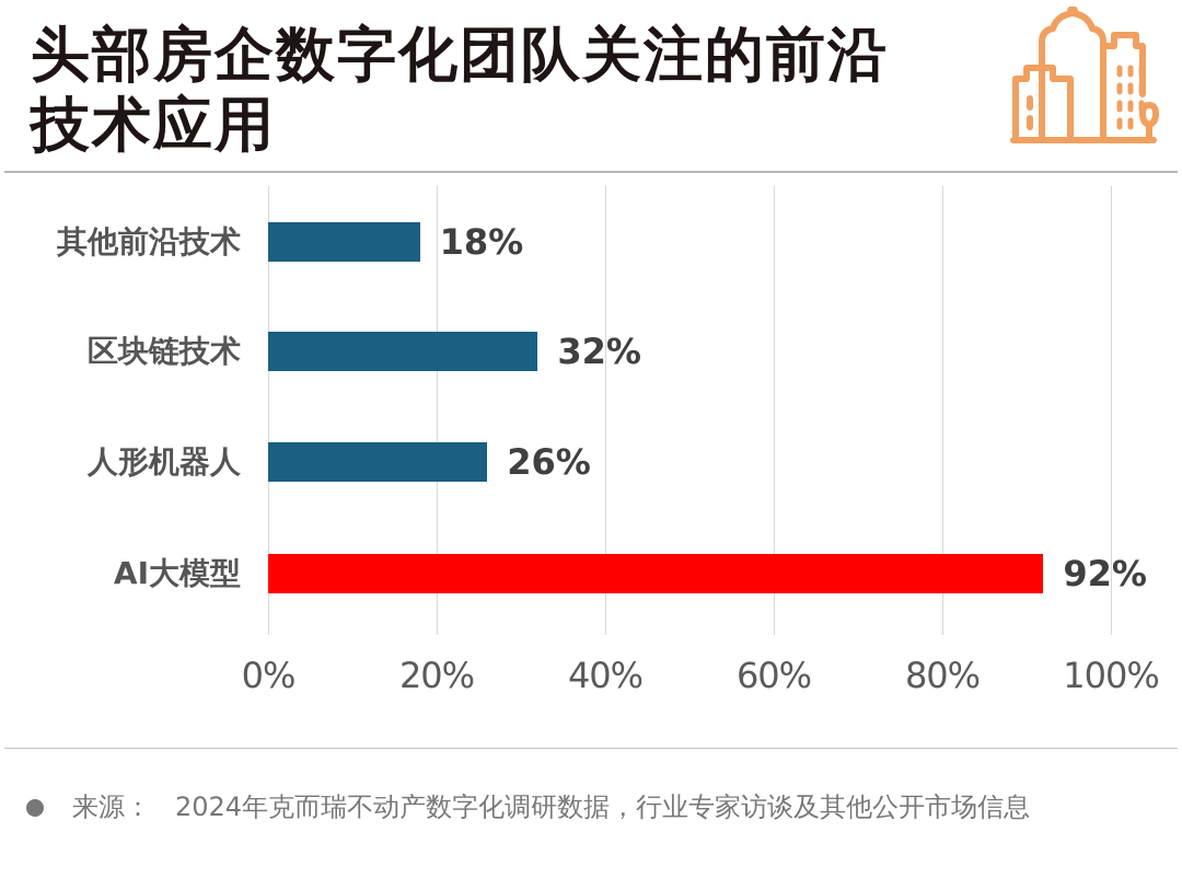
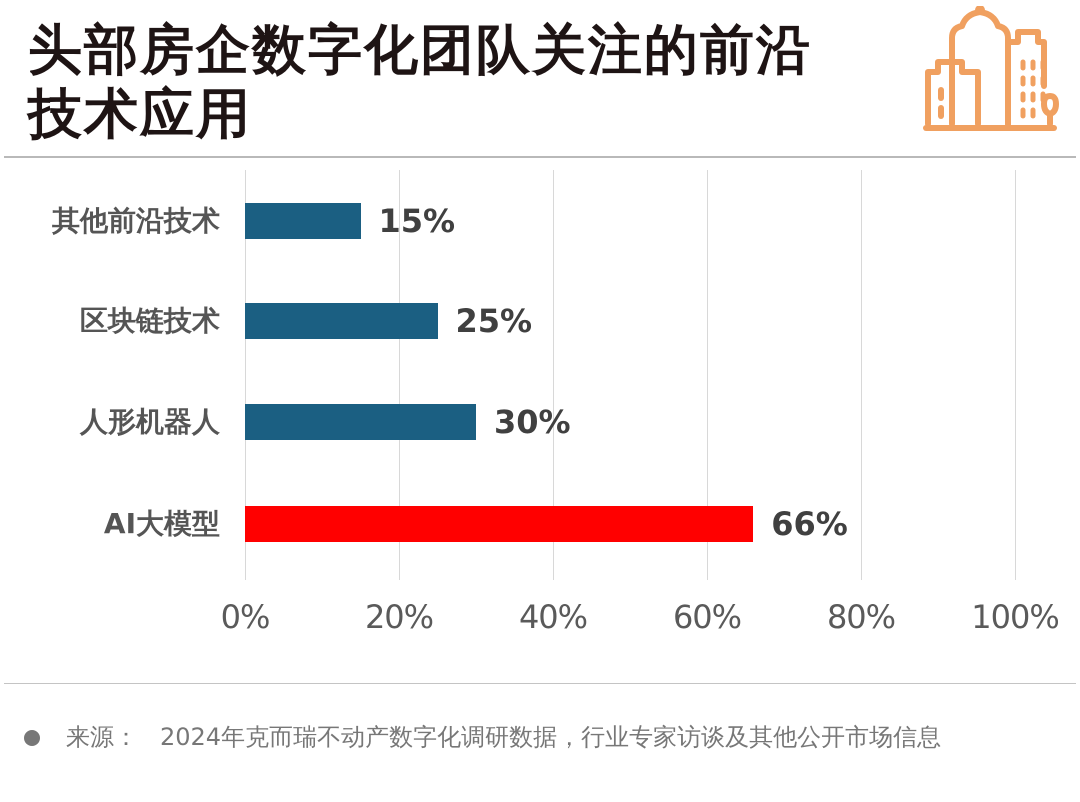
其他前沿技术: 18% -> 15%
区块链技术: 32% -> 25%
人形机器人: 26% -> 30%
AI大模型: 92% -> 66%
